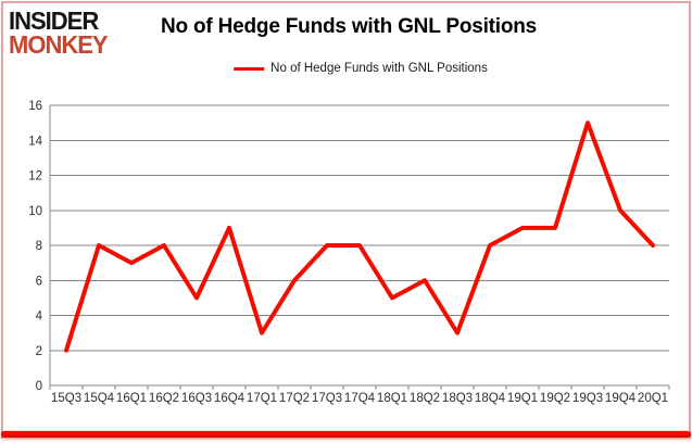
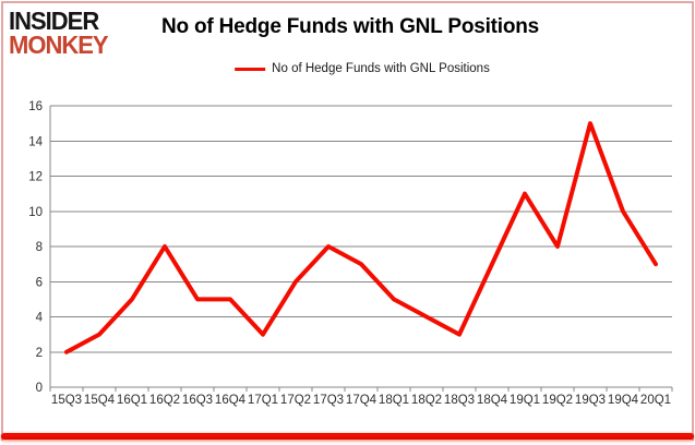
15Q4: 8 -> 3
16Q1: 7 -> 5
16Q4: 9 -> 5
17Q4: 8 -> 7
18Q2: 6 -> 4
18Q4: 8 -> 7
19Q1: 9 -> 11
19Q2: 9 -> 8
20Q1: 8 -> 7
